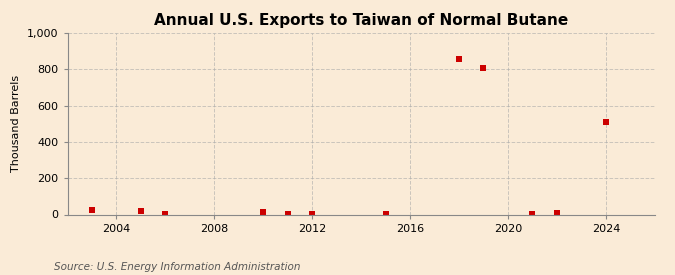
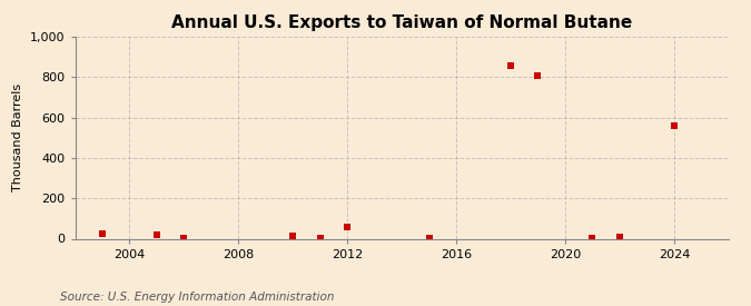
2012: 0 -> 60
2024: 510 -> 560
